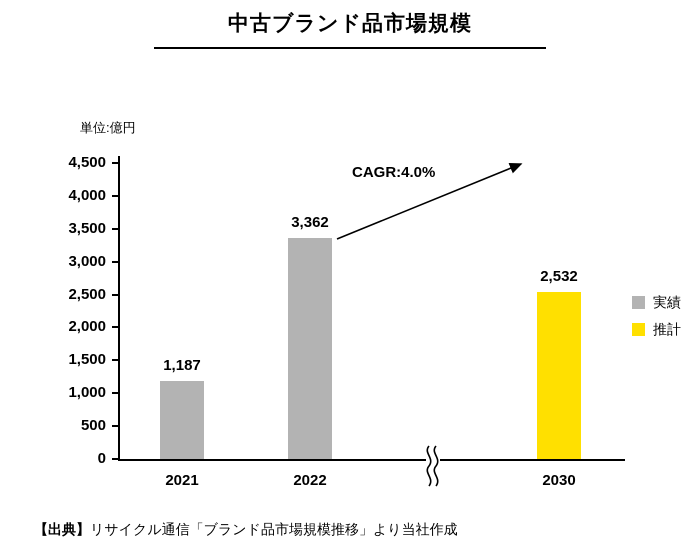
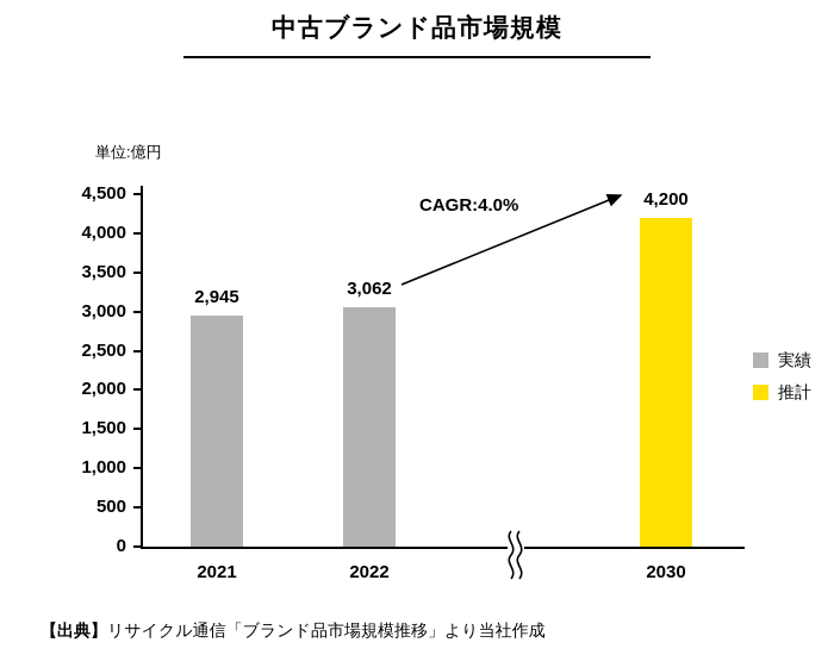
2021: 1,187 -> 2,945
2022: 3,362 -> 3,062
2030: 2,532 -> 4,200
